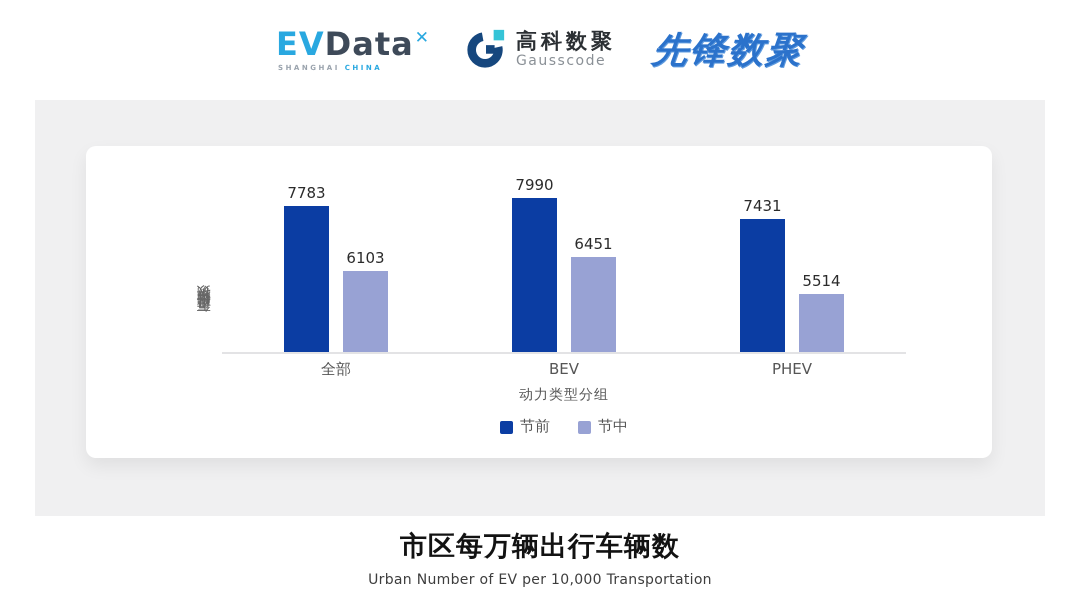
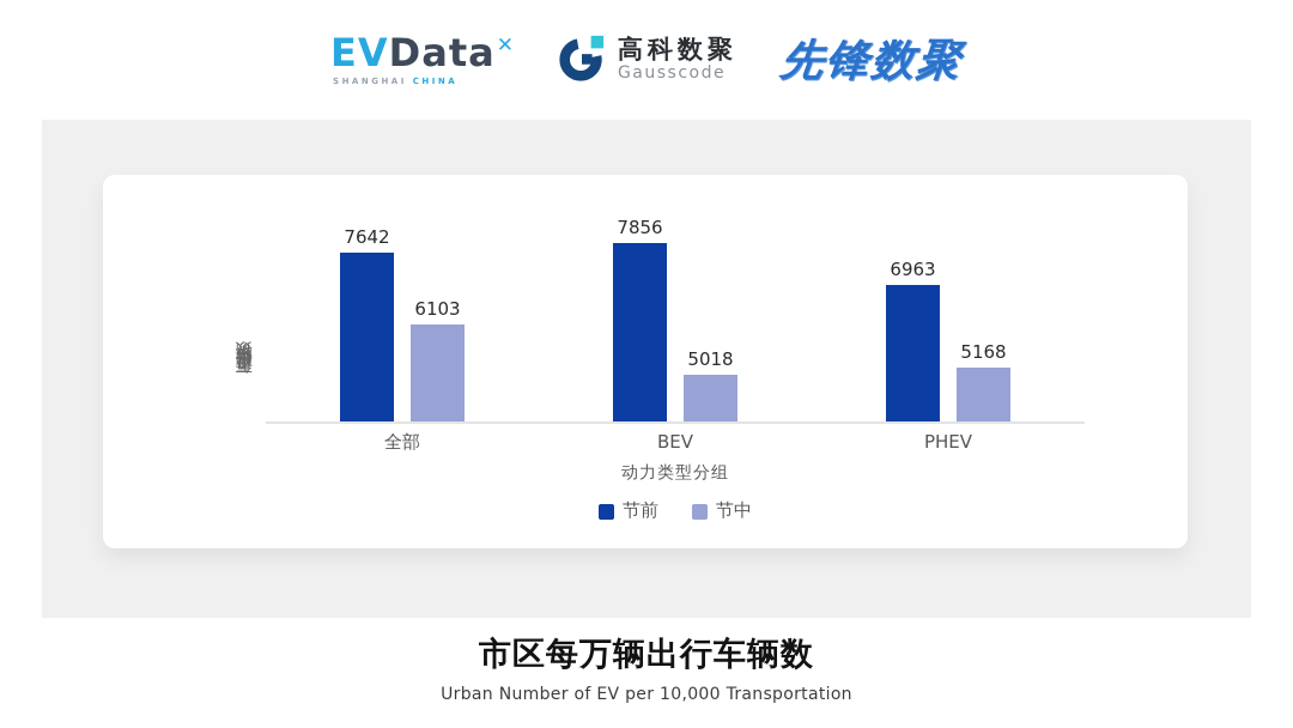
节前/全部: 7783 -> 7642
节前/BEV: 7990 -> 7856
节中/BEV: 6451 -> 5018
节前/PHEV: 7431 -> 6963
节中/PHEV: 5514 -> 5168
